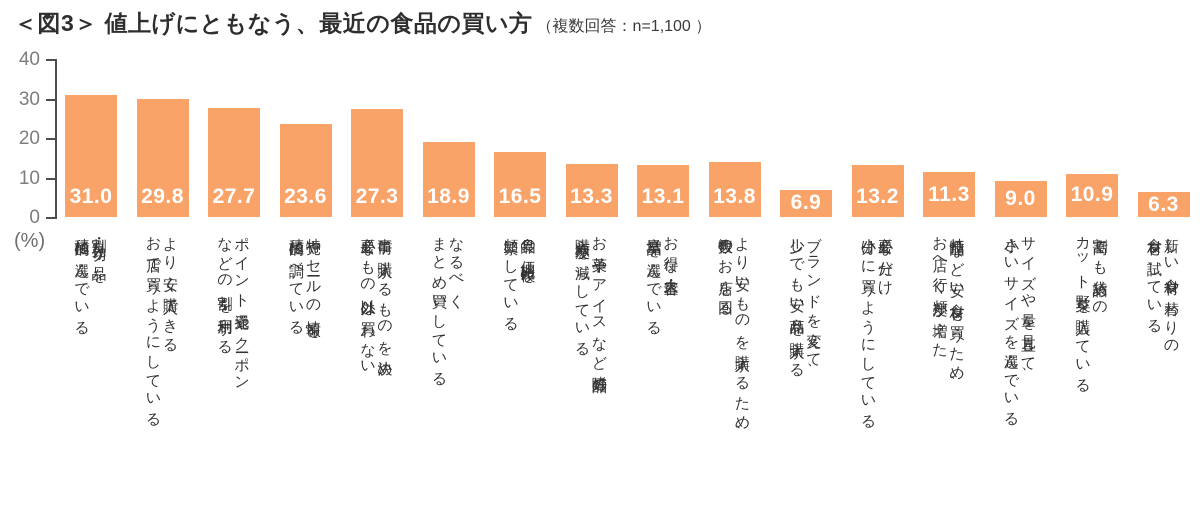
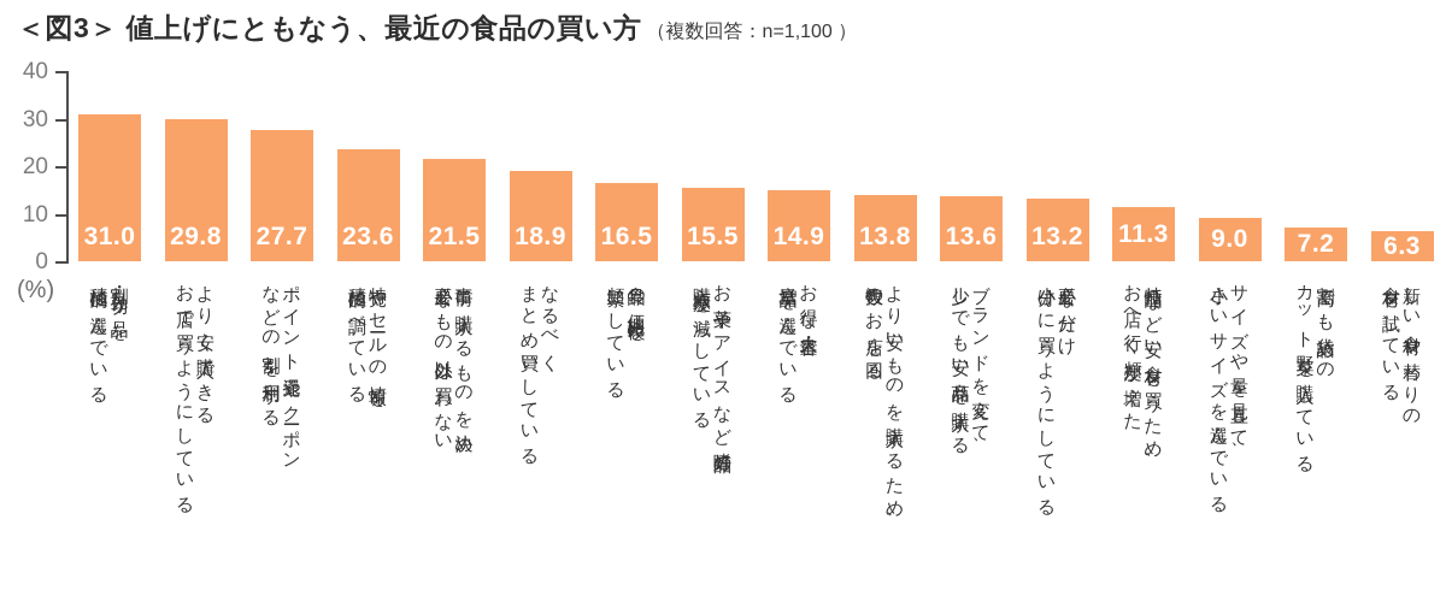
事前に購入するものを決め、 必要なもの以外は買わない: 27.3 -> 21.5
お菓子やアイスなど嗜好品の 購入頻度を減らしている: 13.3 -> 15.5
お得な大容量・ 増量品を選んでいる: 13.1 -> 14.9
ブランドを変えて、 少しでも安い商品を購入する: 6.9 -> 13.6
割高でも袋詰めの カット野菜を購入している: 10.9 -> 7.2
